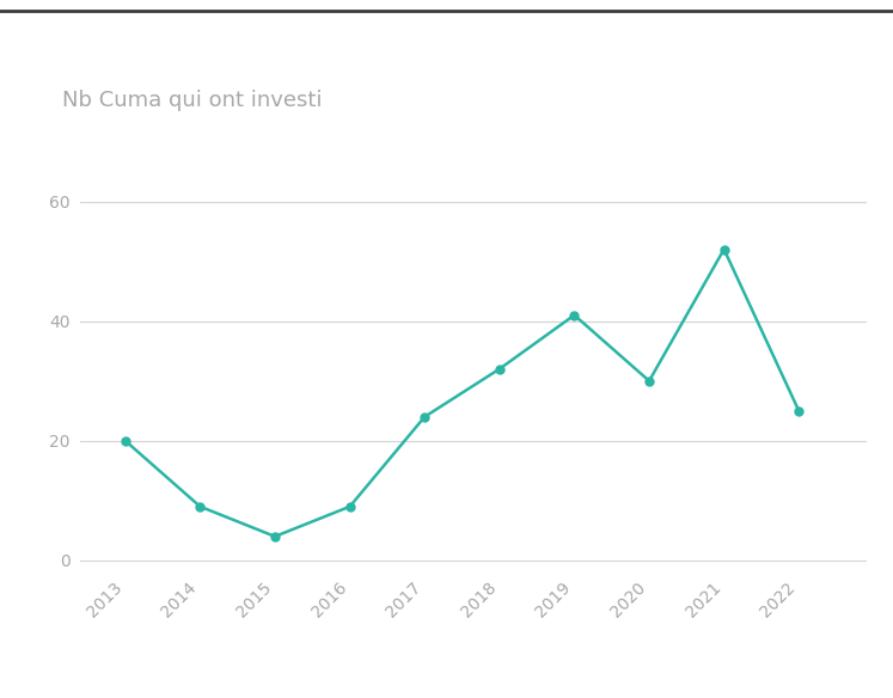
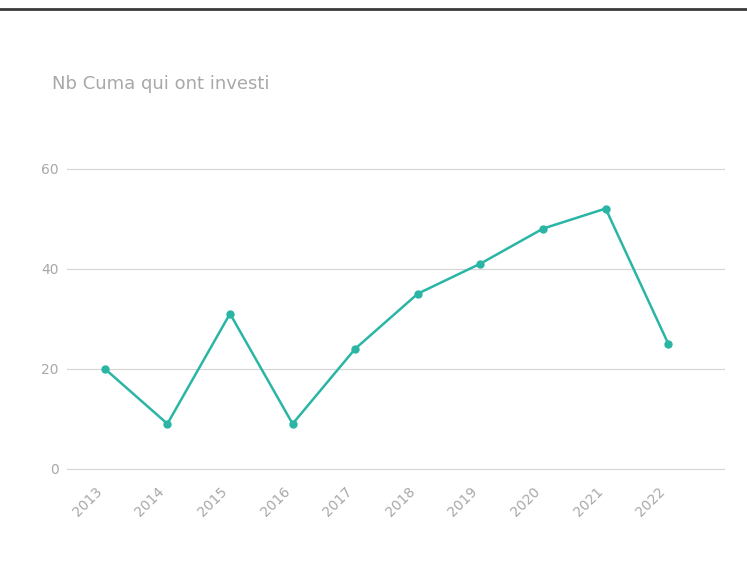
2015: 4 -> 31
2018: 32 -> 35
2020: 30 -> 48
